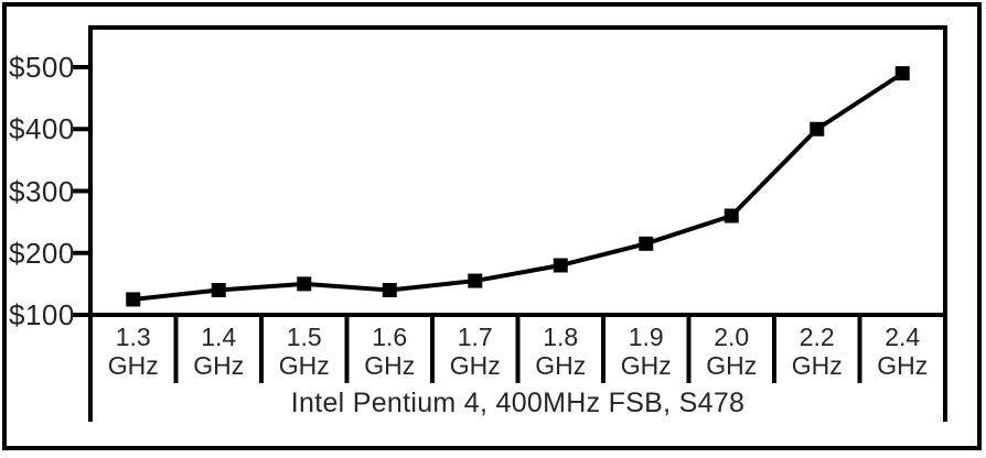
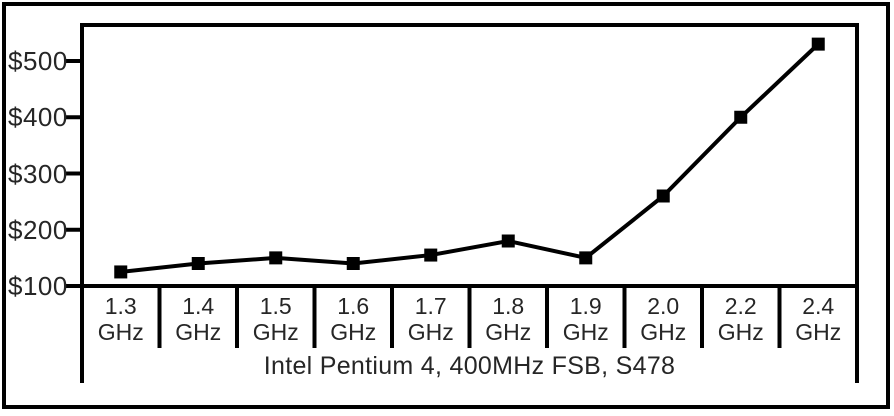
1.9: $220 -> $150
2.4: $490 -> $530
